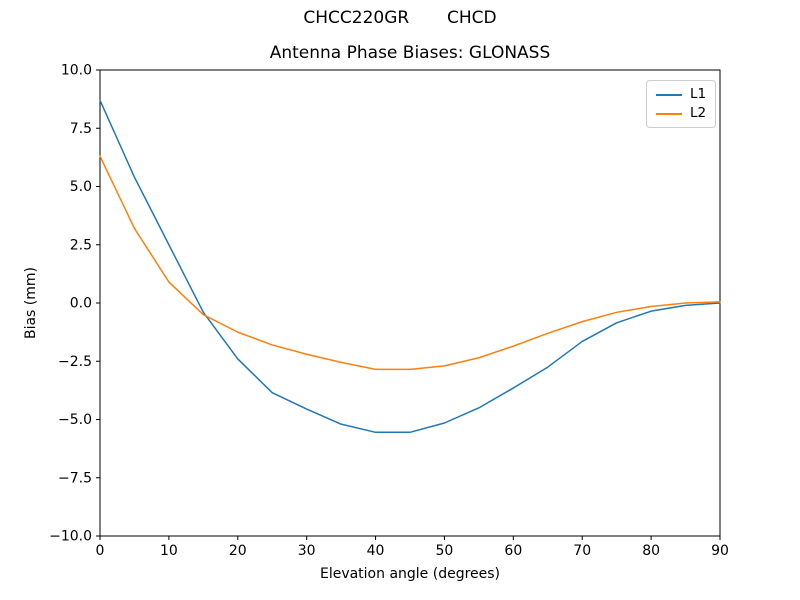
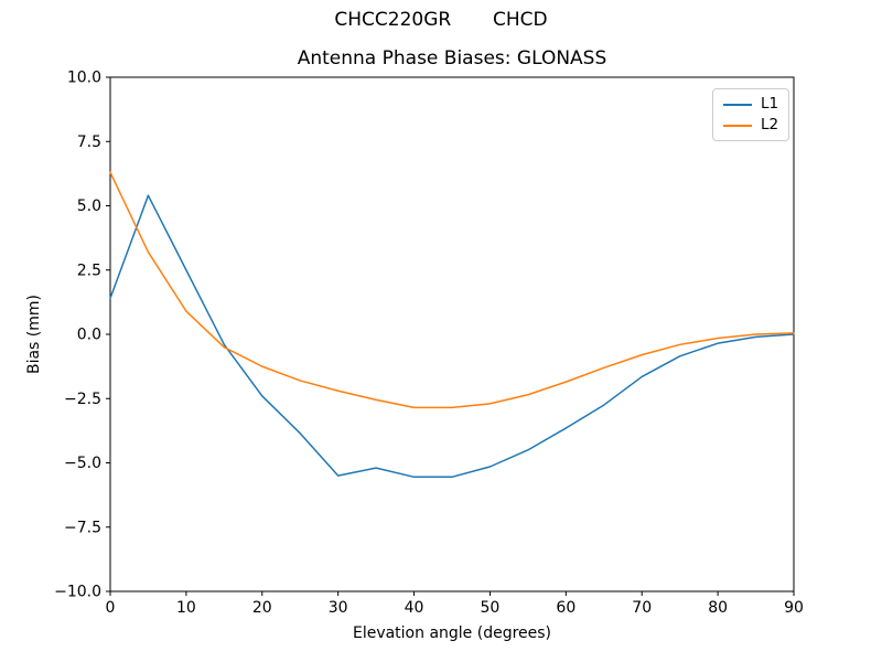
L1/0: 8.7 -> 1.4
L1/30: -4.5 -> -5.5
